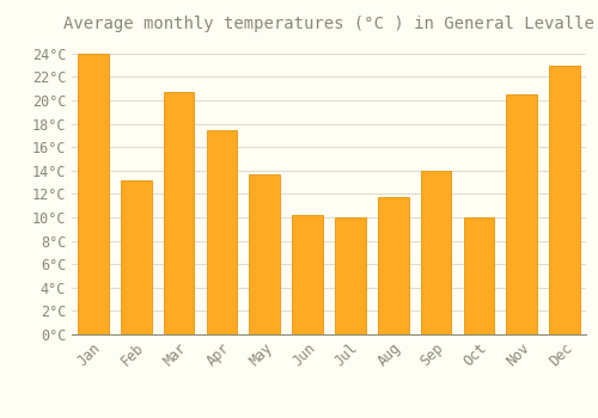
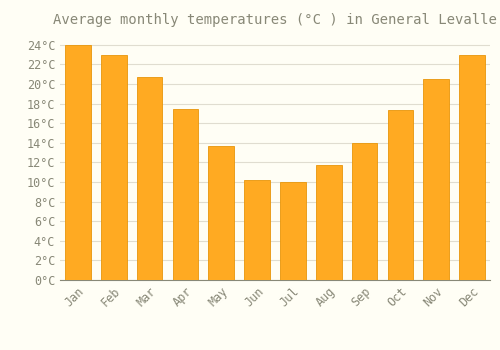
Feb: 13.2°C -> 23.0°C
Oct: 10.0°C -> 17.3°C
